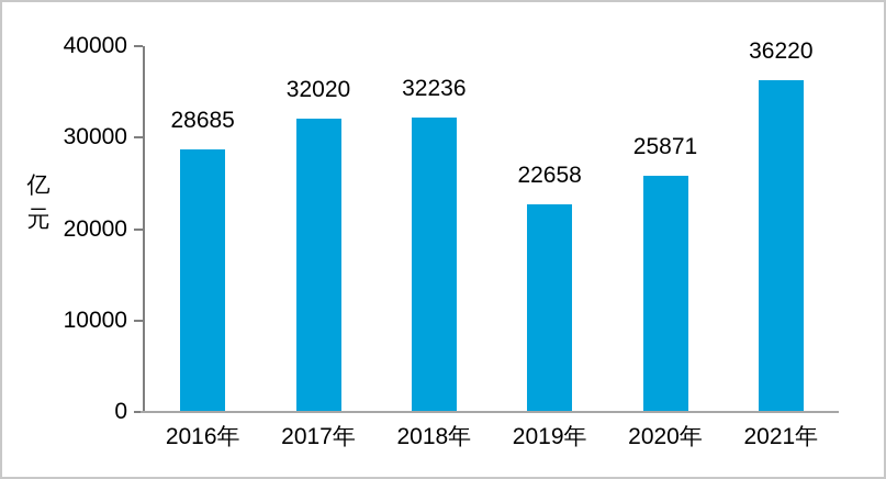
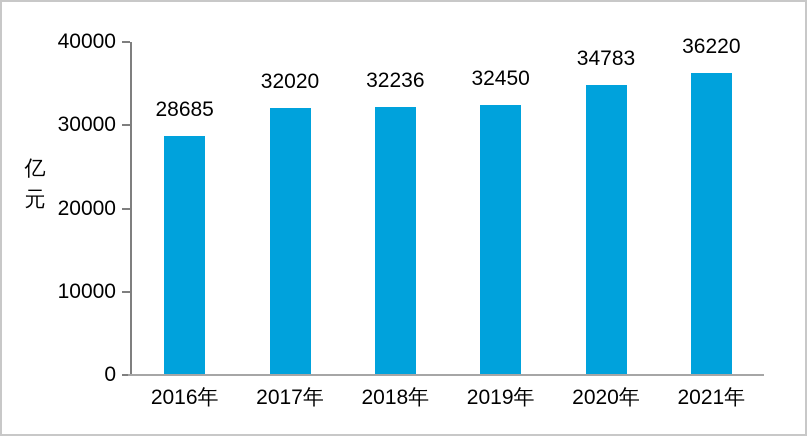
2019年: 22658 -> 32450
2020年: 25871 -> 34783
